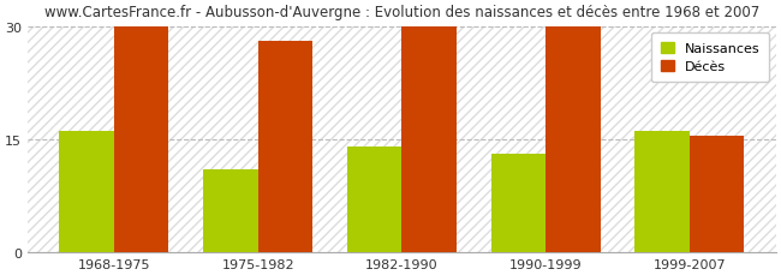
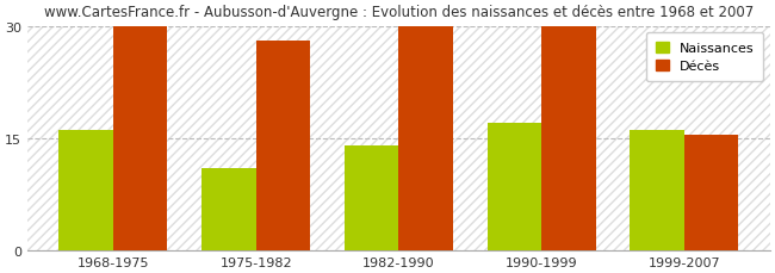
Naissances/1990-1999: 13 -> 17
